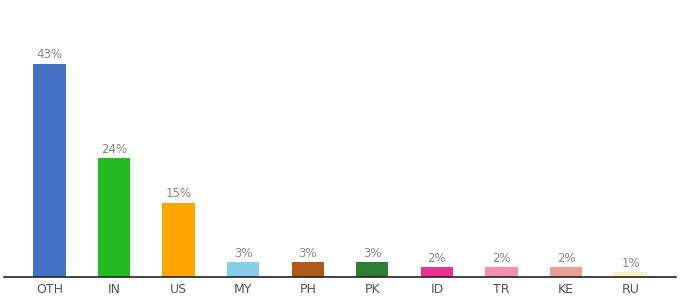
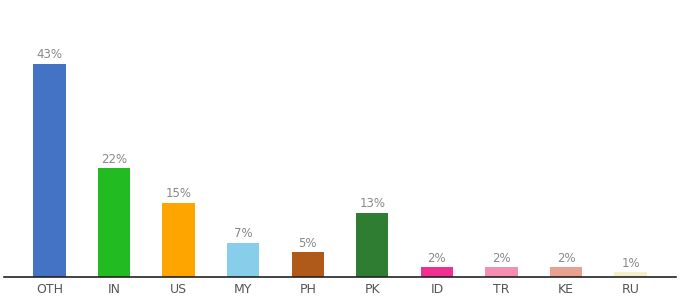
IN: 24% -> 22%
MY: 3% -> 7%
PH: 3% -> 5%
PK: 3% -> 13%
